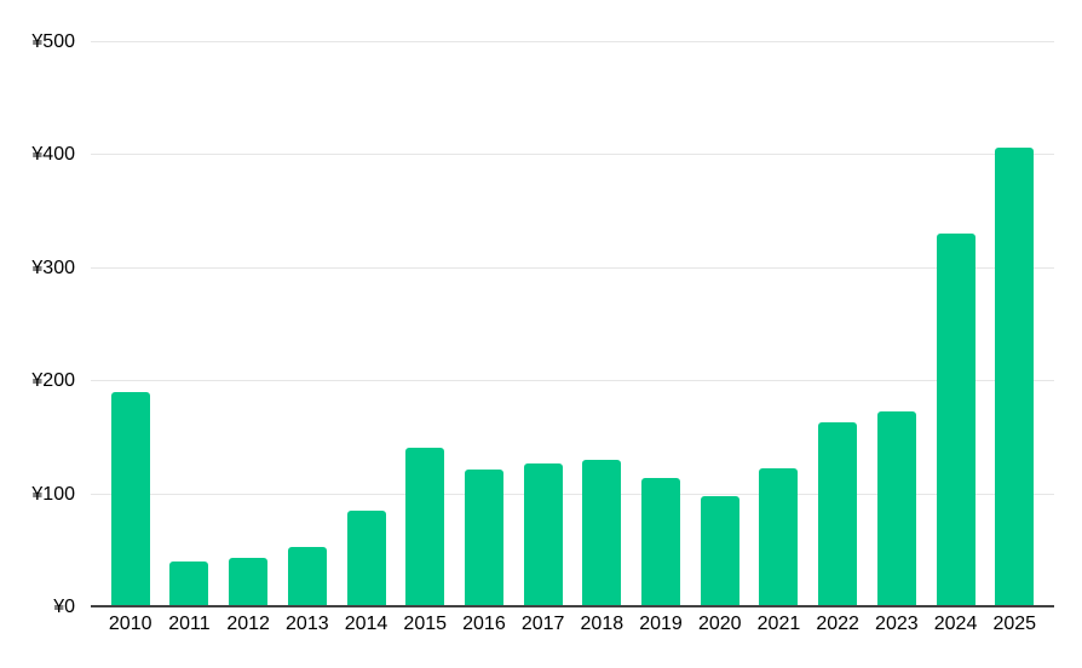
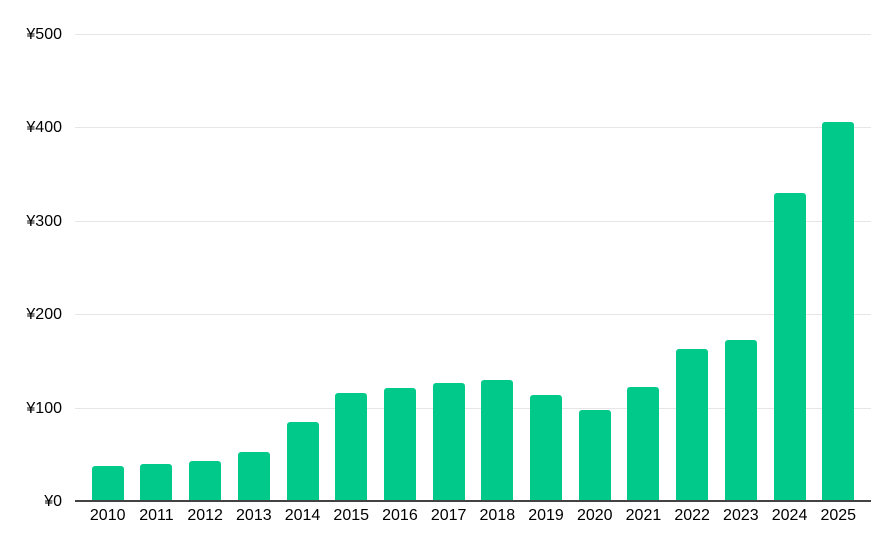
2010: ¥190 -> ¥40
2015: ¥140 -> ¥120
